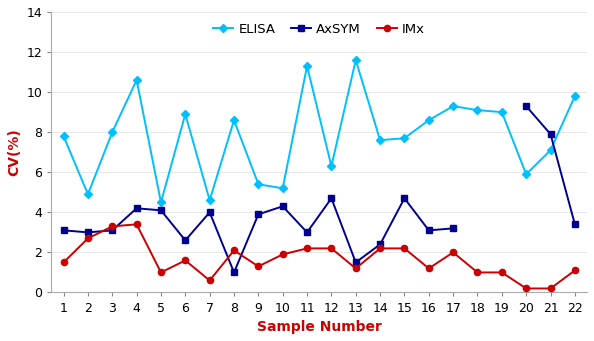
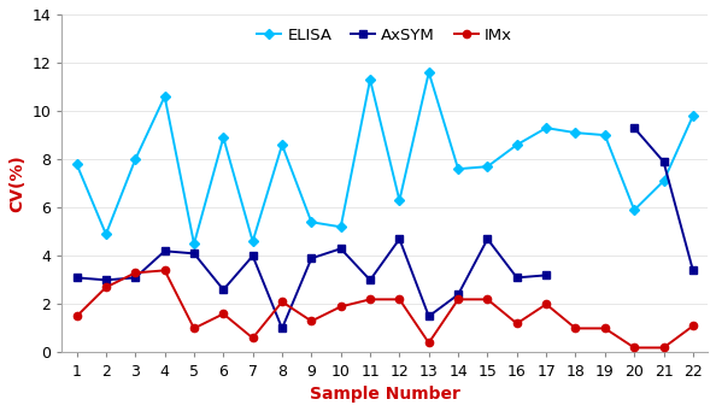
IMx/13: 1.2 -> 0.4
